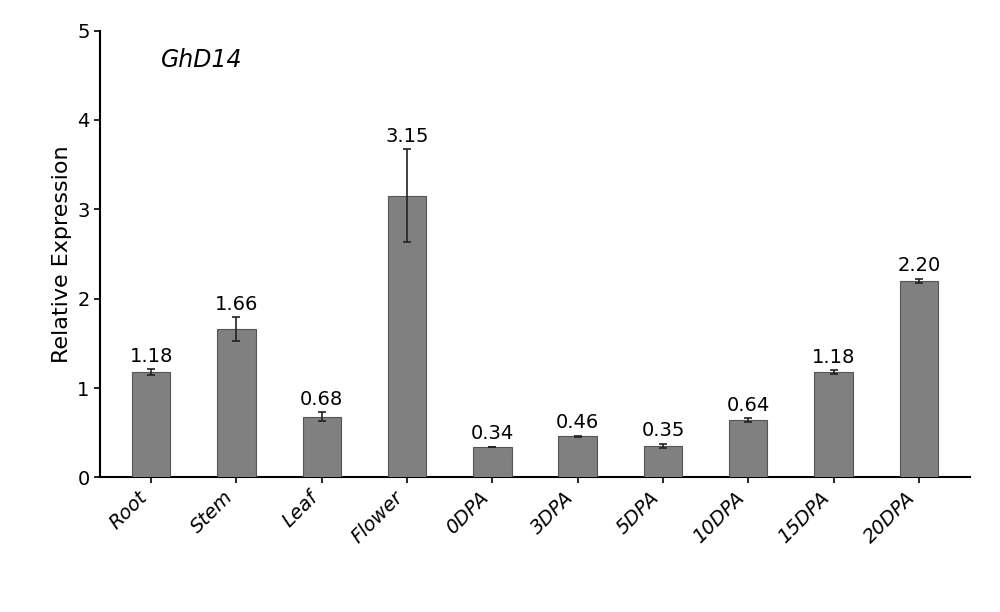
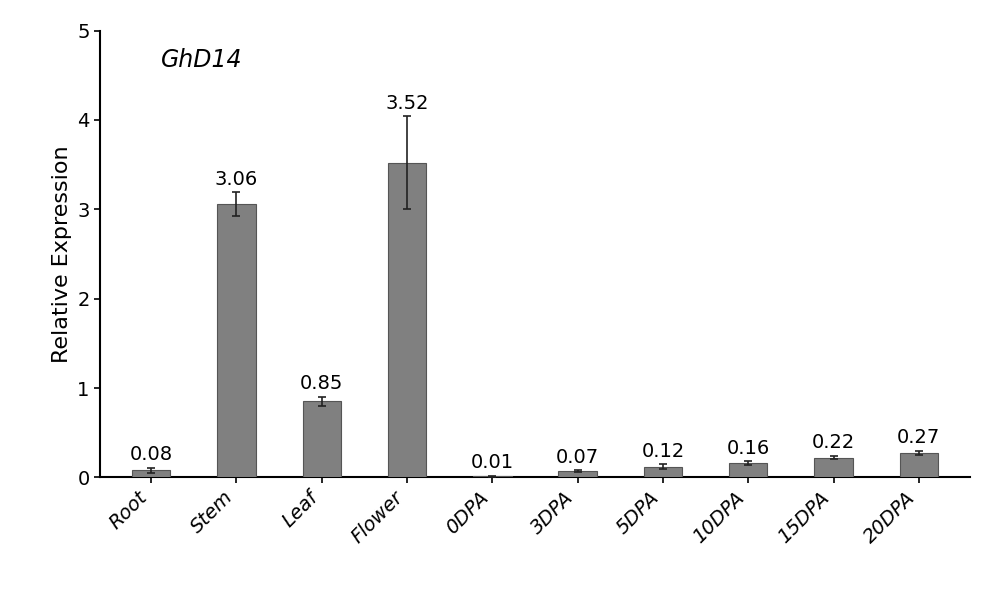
Root: 1.18 -> 0.08
Stem: 1.66 -> 3.06
Leaf: 0.68 -> 0.85
Flower: 3.15 -> 3.52
0DPA: 0.34 -> 0.01
3DPA: 0.46 -> 0.07
5DPA: 0.35 -> 0.12
10DPA: 0.64 -> 0.16
15DPA: 1.18 -> 0.22
20DPA: 2.20 -> 0.27
